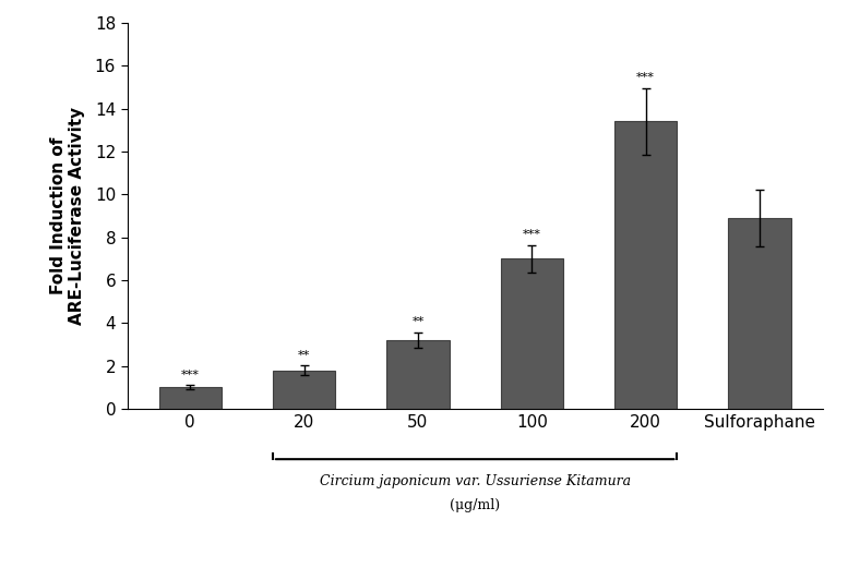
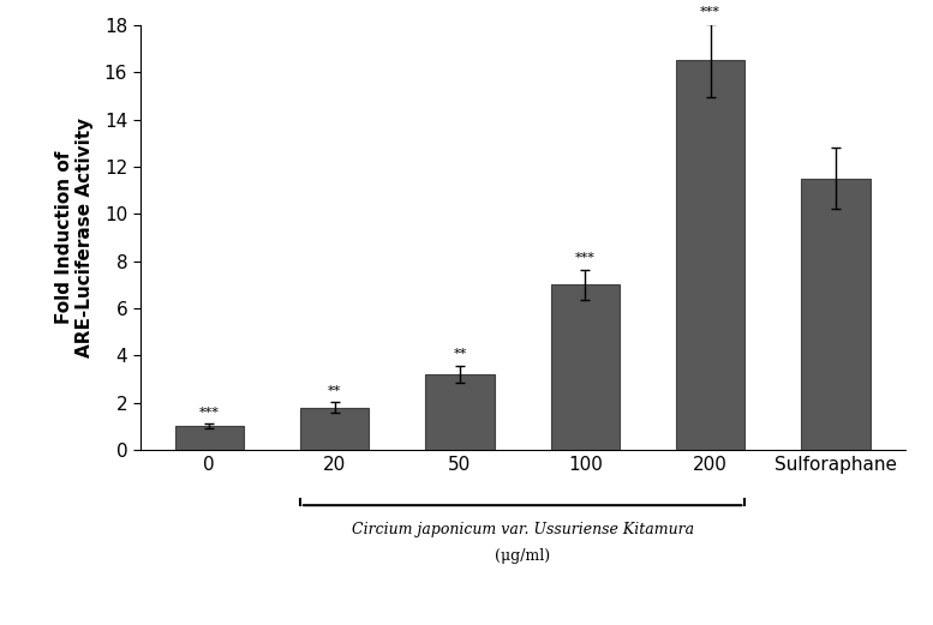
200: 13.4 -> 16.5
Sulforaphane: 8.9 -> 11.5
